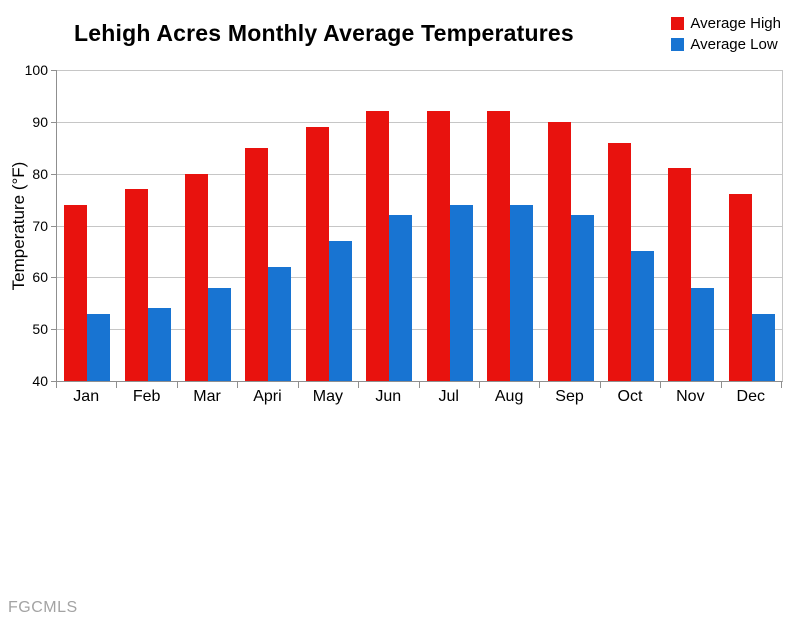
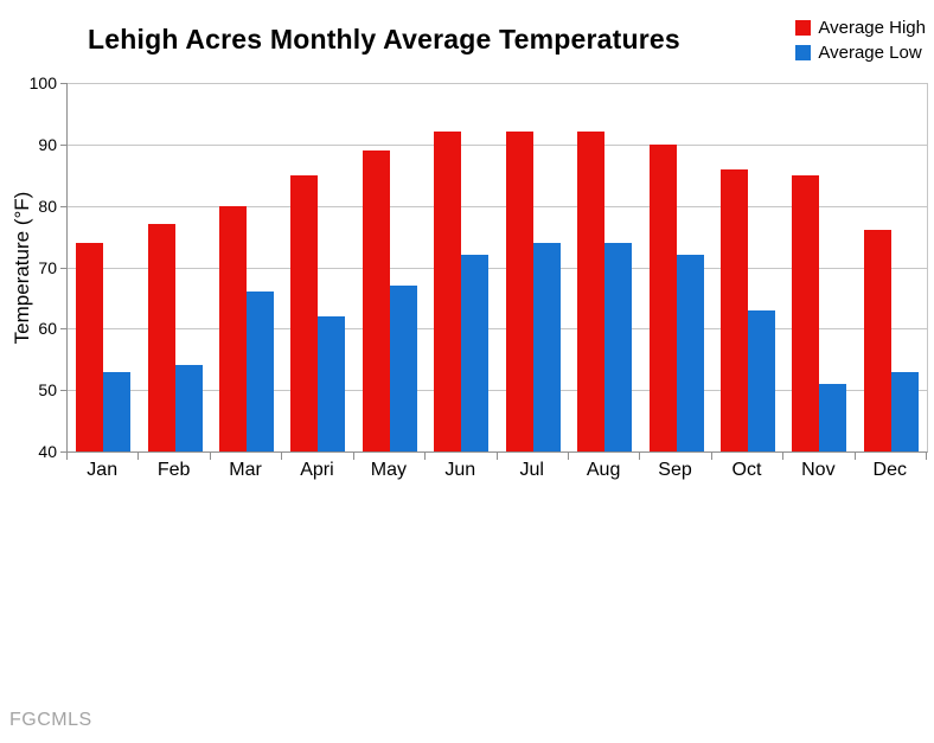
Average Low/Mar: 58 -> 66
Average Low/Oct: 65 -> 63
Average High/Nov: 81 -> 85
Average Low/Nov: 58 -> 51
